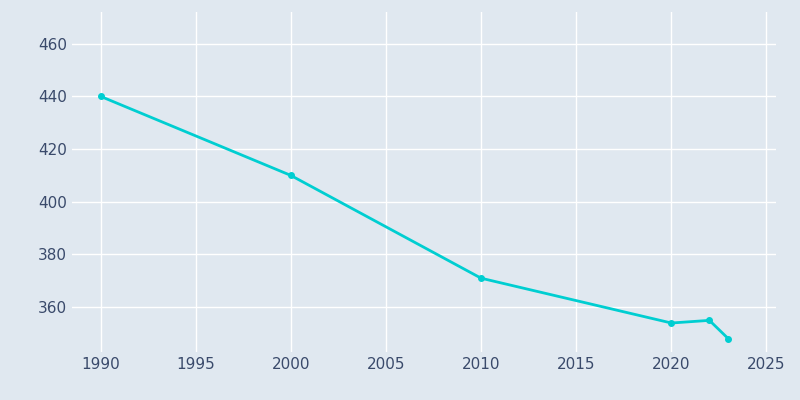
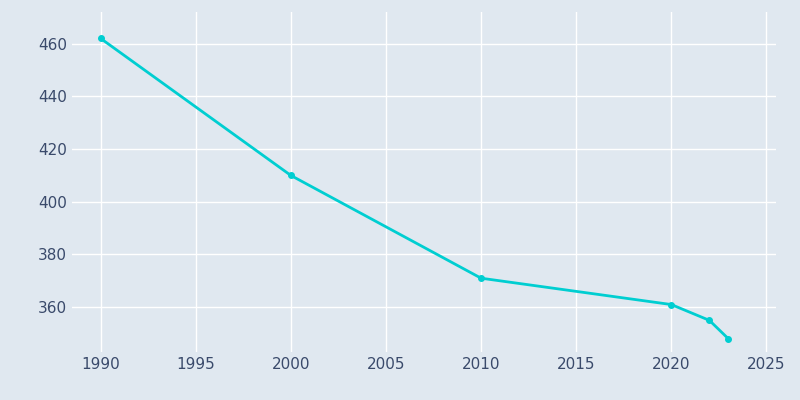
1990: 440 -> 462
2020: 354 -> 361
